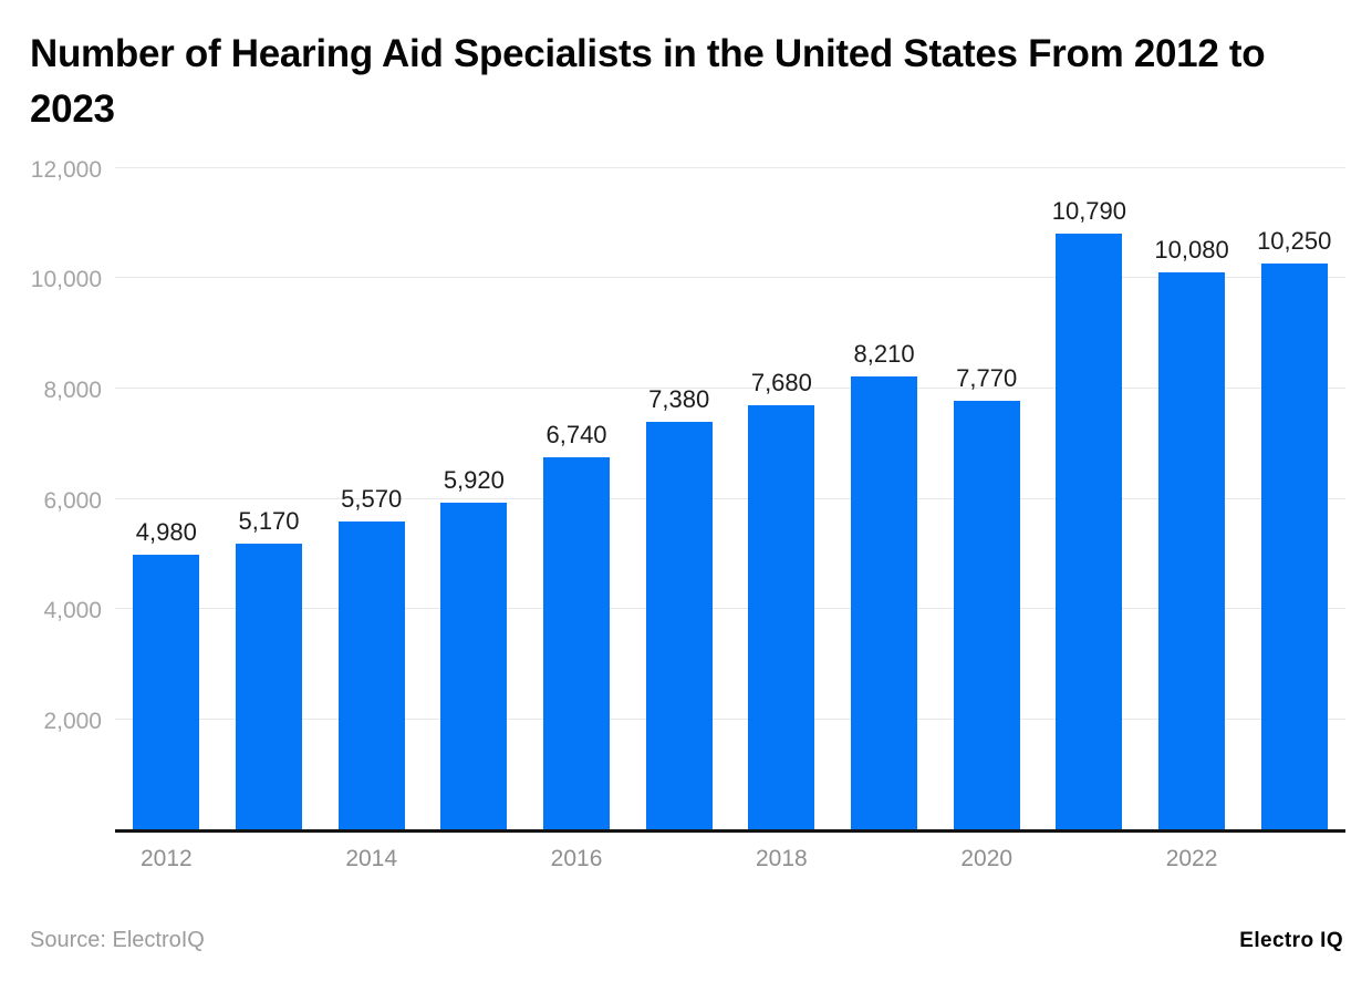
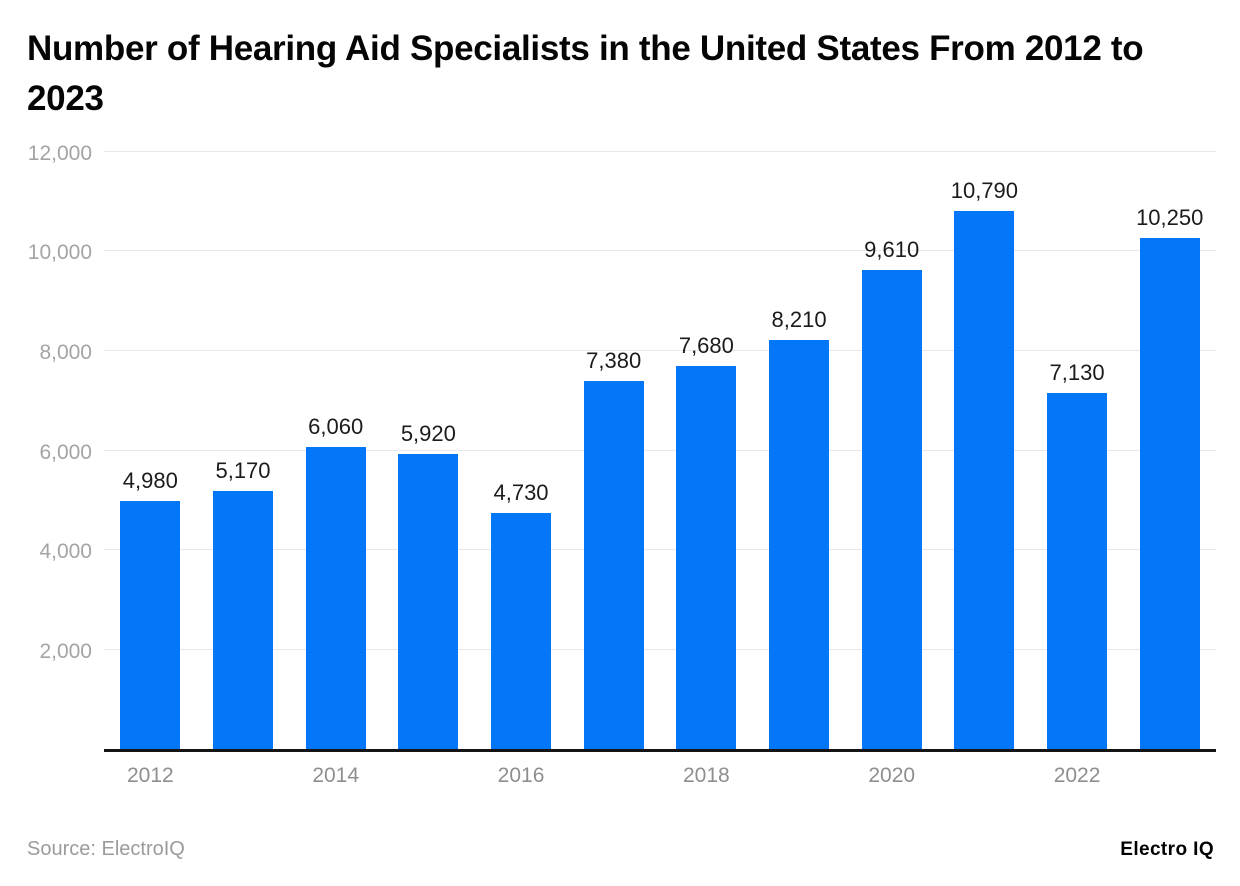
2014: 5,570 -> 6,060
2016: 6,740 -> 4,730
2020: 7,770 -> 9,610
2022: 10,080 -> 7,130
